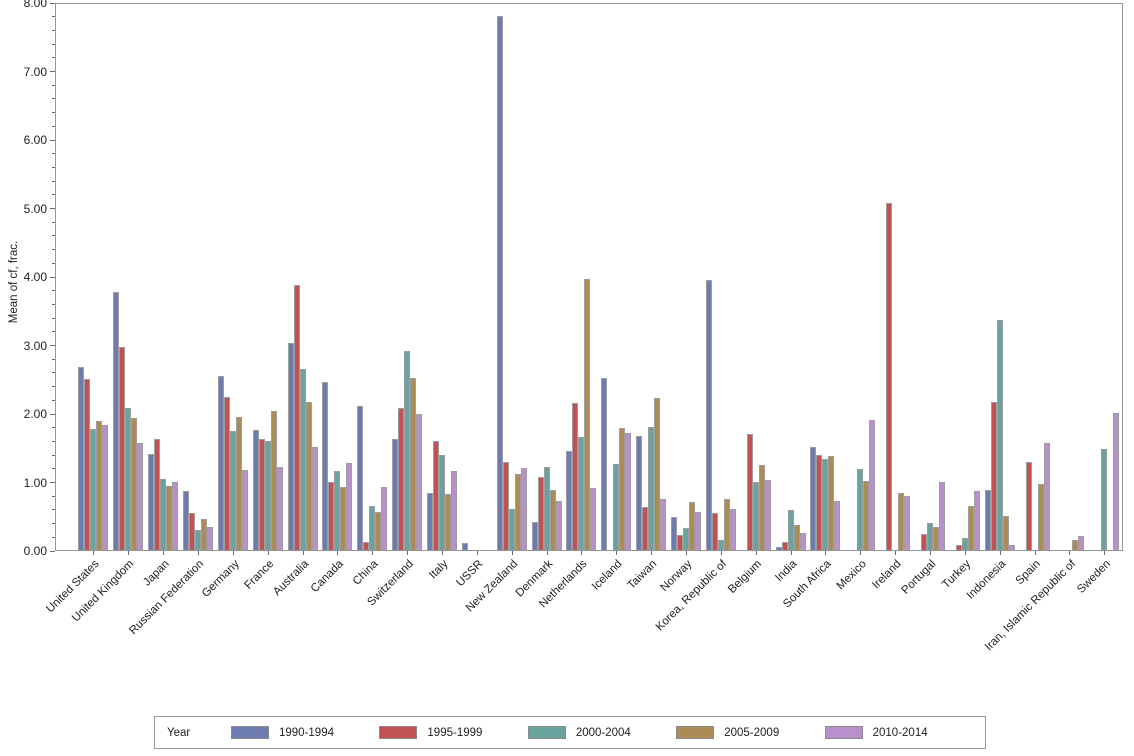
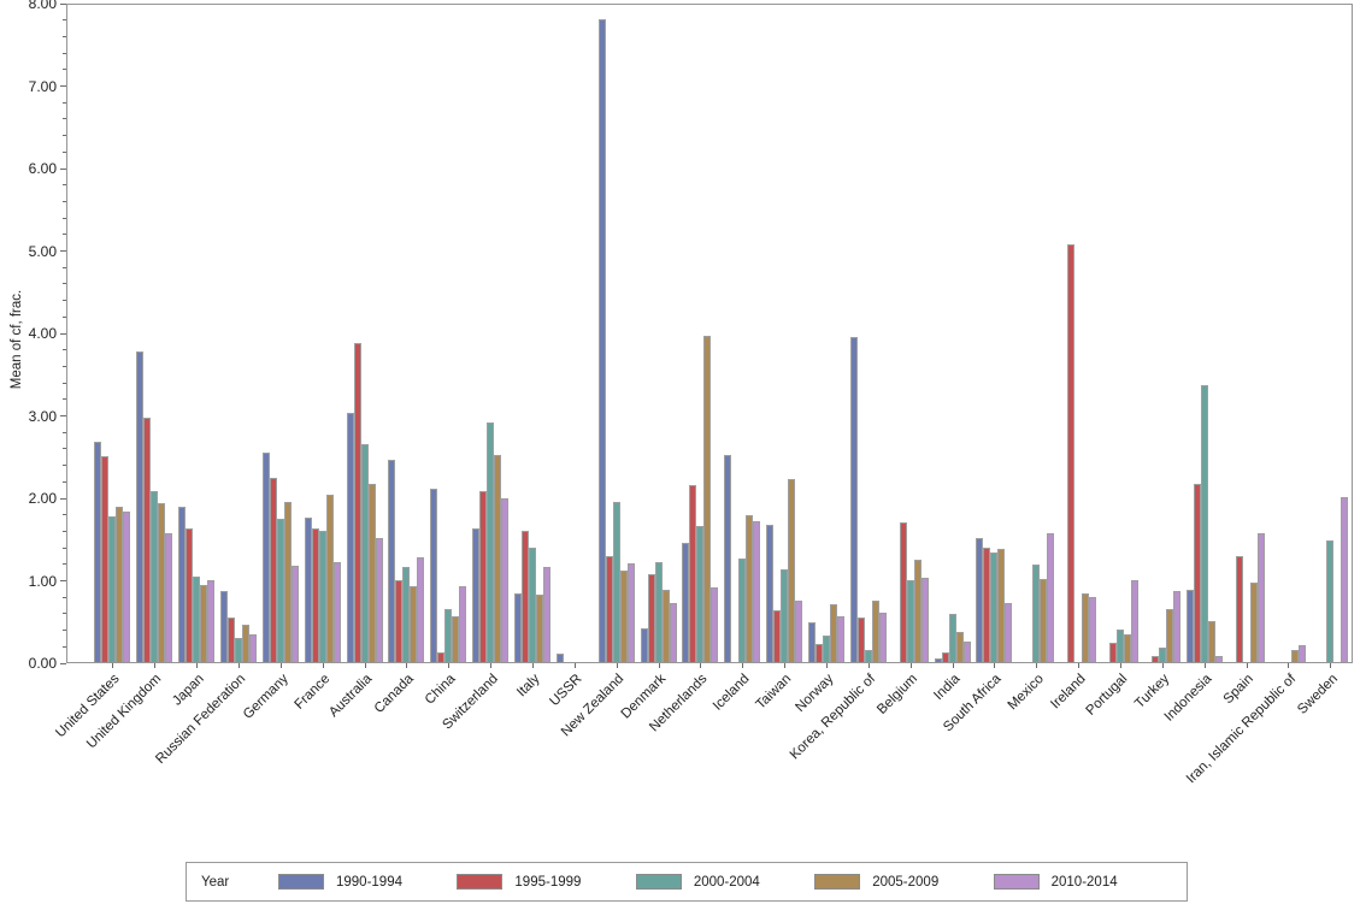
1990-1994/Japan: 1.4 -> 1.9
2000-2004/New Zealand: 0.6 -> 1.9
2000-2004/Taiwan: 1.8 -> 1.1
2010-2014/Mexico: 1.9 -> 1.6
